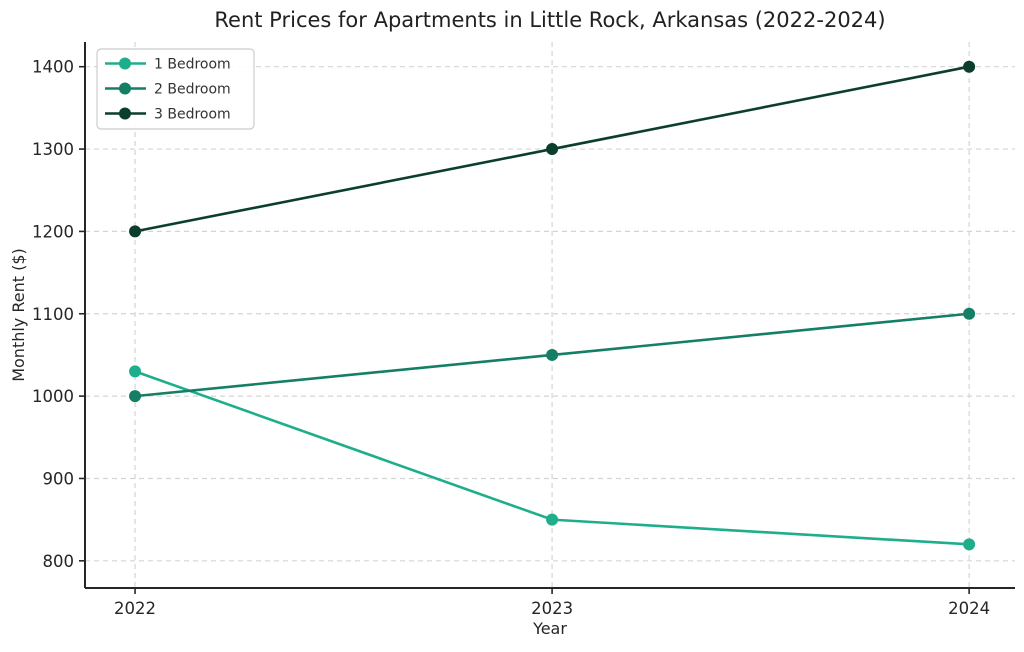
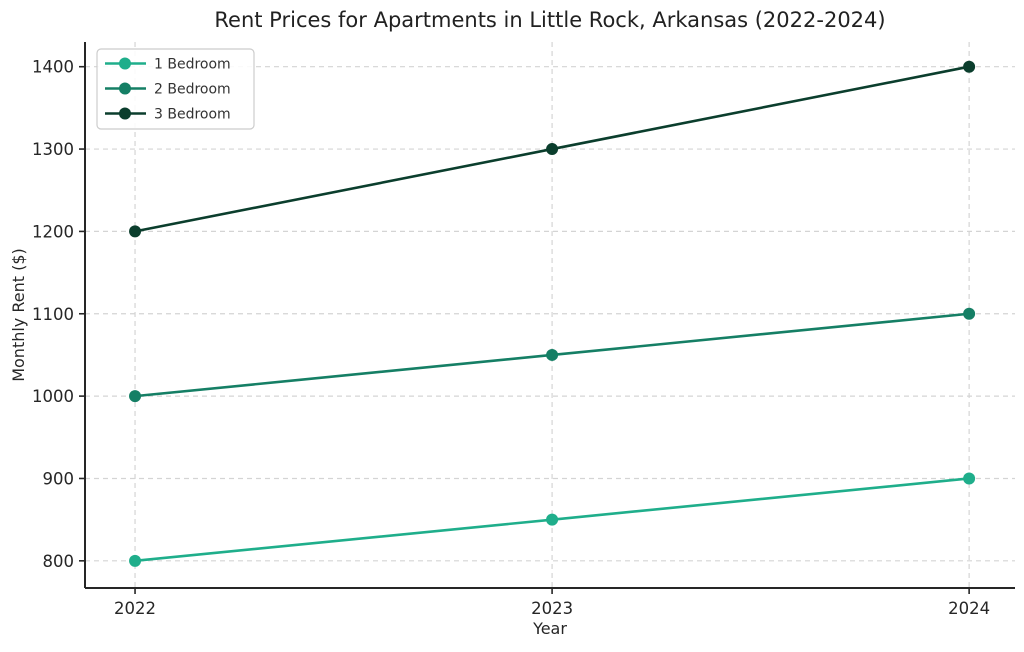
1 Bedroom/2022: 1030 -> 800
1 Bedroom/2024: 820 -> 900
